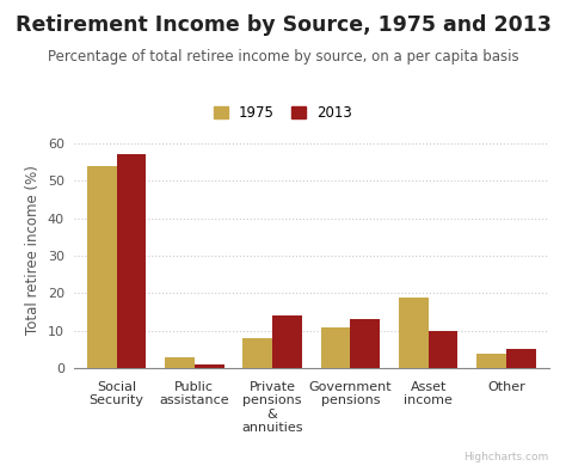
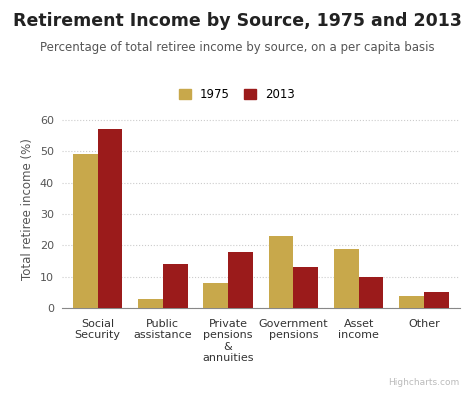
1975/Social Security: 54 -> 49
2013/Public assistance: 1 -> 14
2013/Private pensions & annuities: 14 -> 18
1975/Government pensions: 11 -> 23
